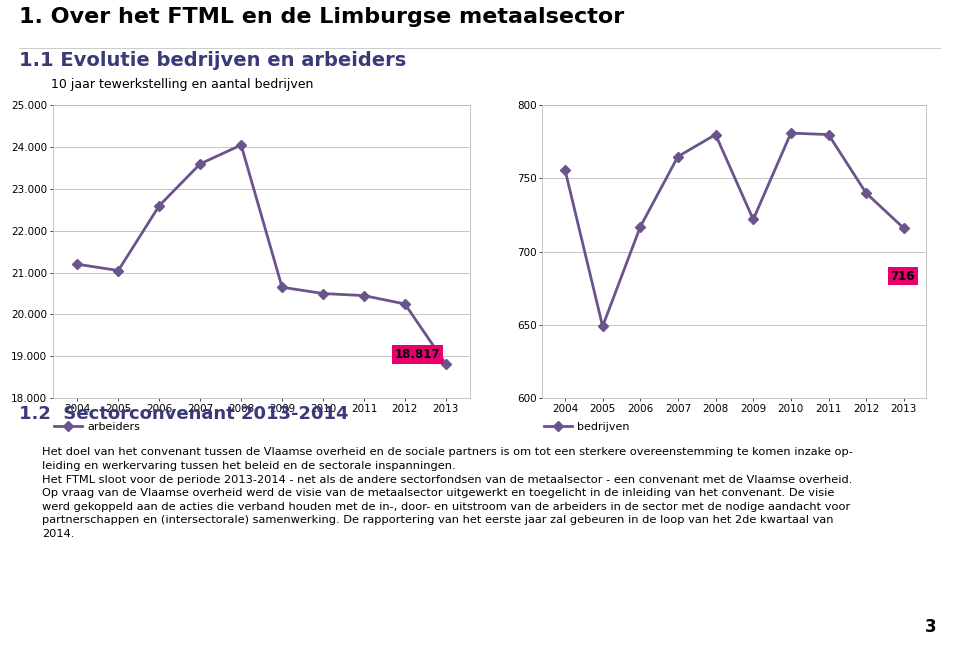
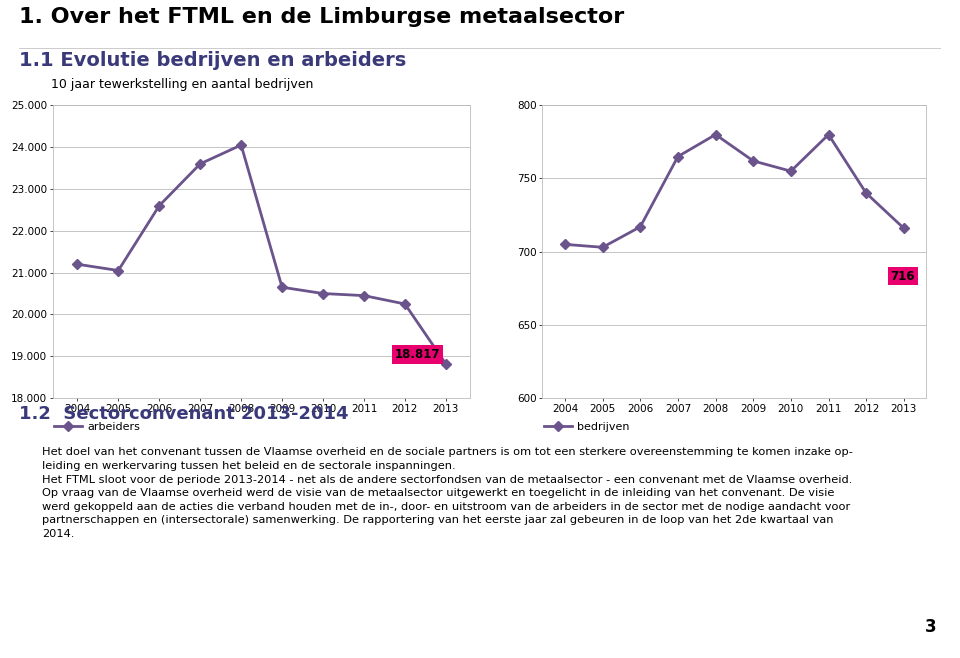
2004: 756 -> 705
2005: 649 -> 703
2009: 722 -> 762
2010: 781 -> 755
